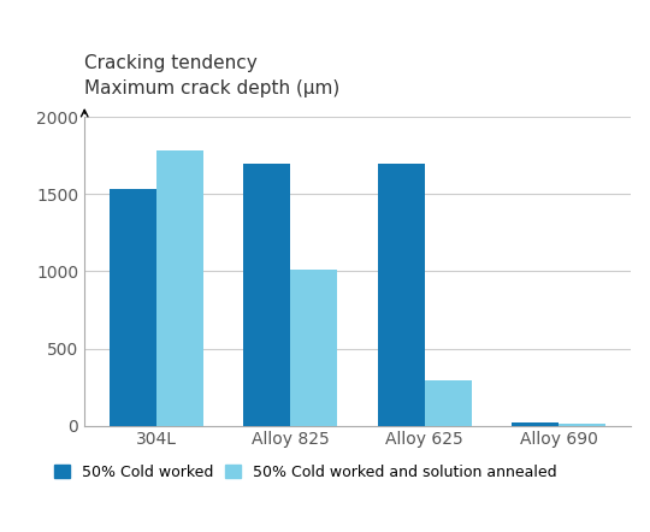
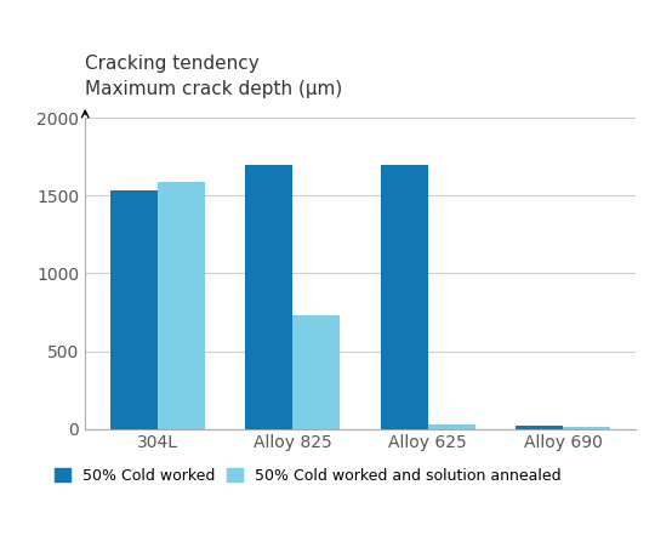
50% Cold worked and solution annealed/304L: 1780 -> 1590
50% Cold worked and solution annealed/Alloy 825: 1010 -> 730
50% Cold worked and solution annealed/Alloy 625: 290 -> 30
